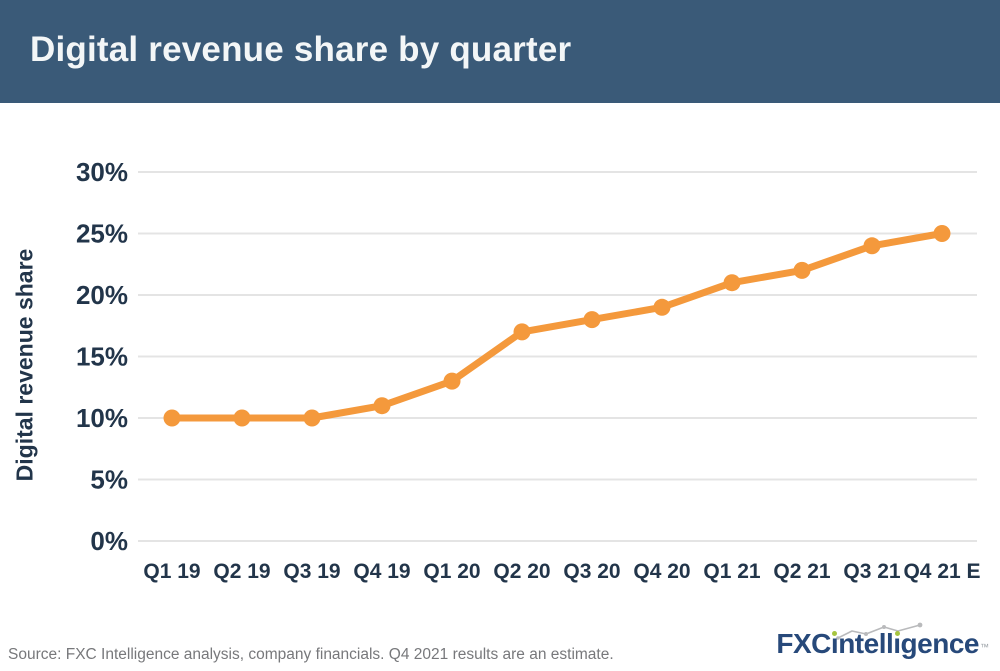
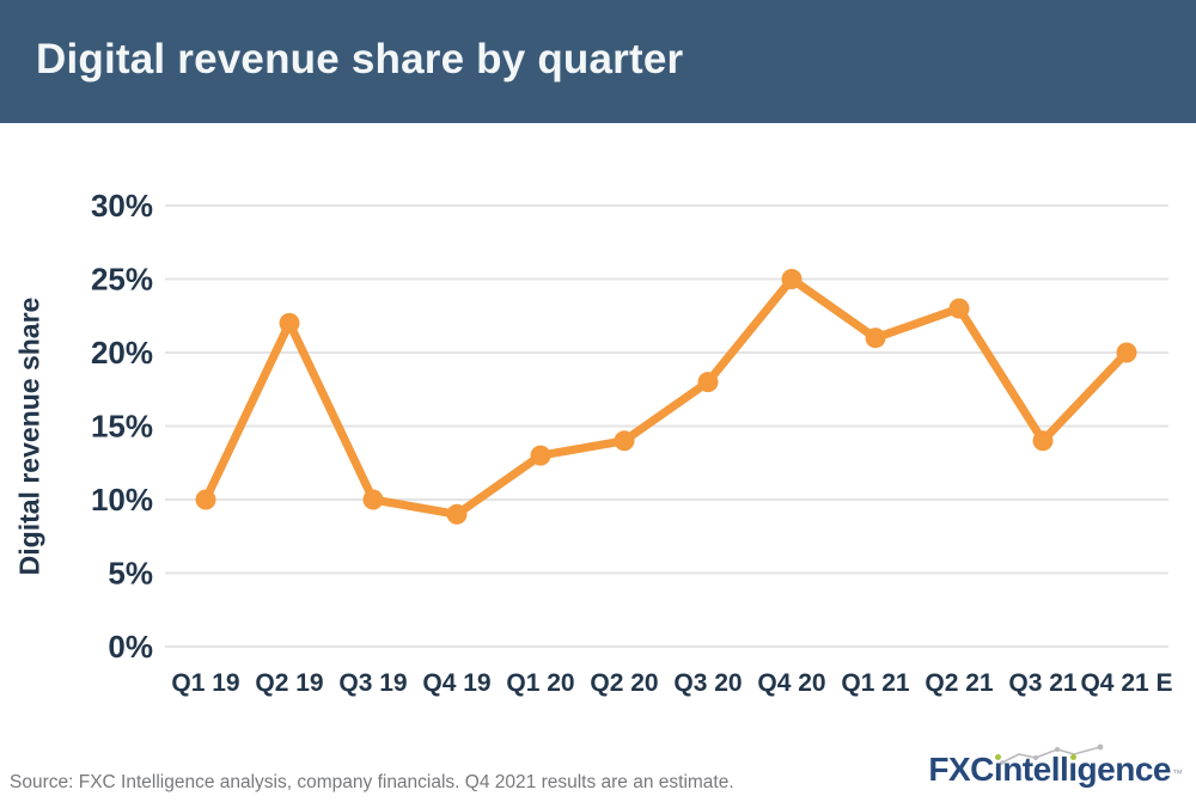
Q2 19: 10% -> 22%
Q4 19: 11% -> 9%
Q2 20: 17% -> 14%
Q4 20: 19% -> 25%
Q2 21: 22% -> 23%
Q3 21: 24% -> 14%
Q4 21 E: 25% -> 20%
